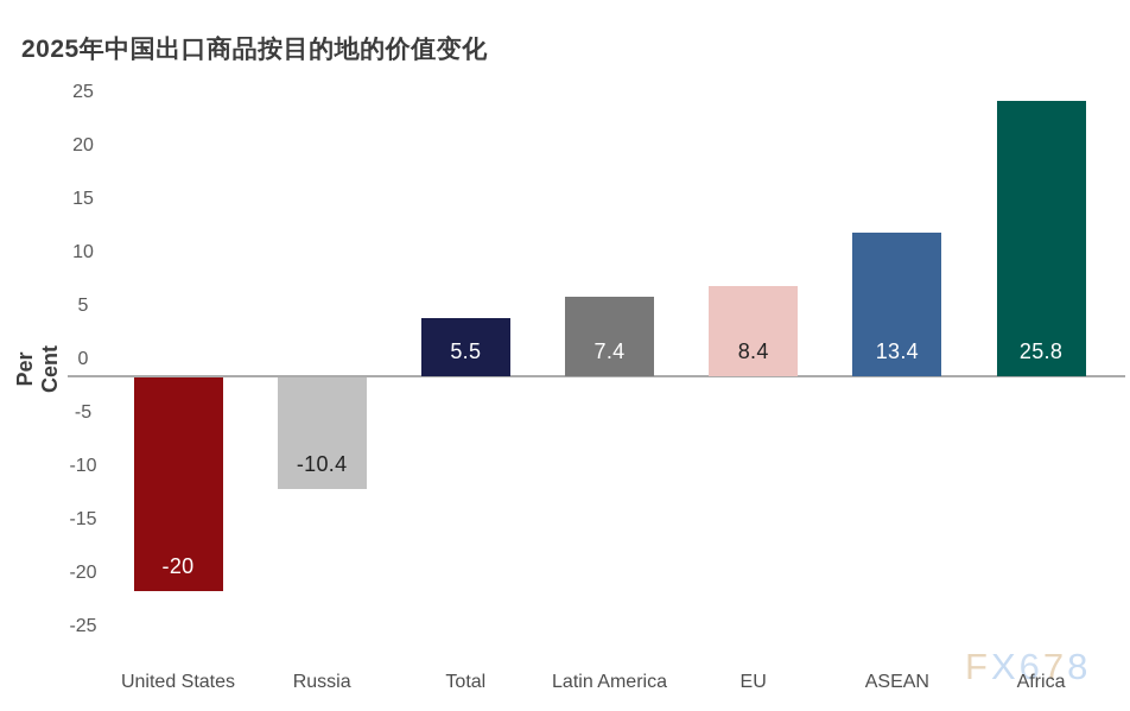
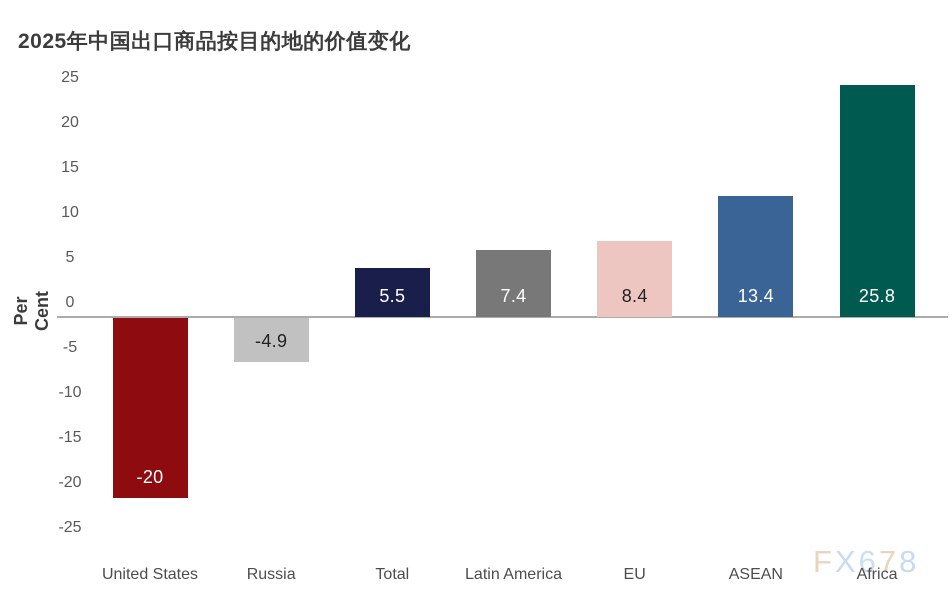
Russia: -10.4 -> -4.9
